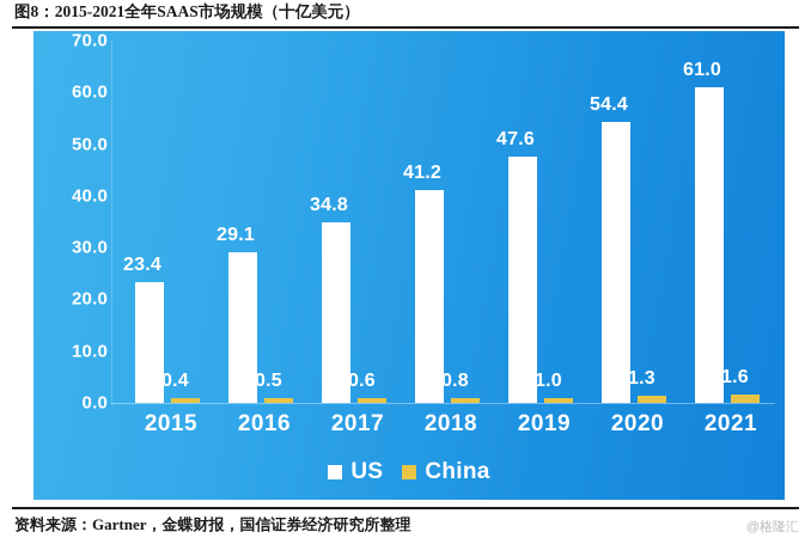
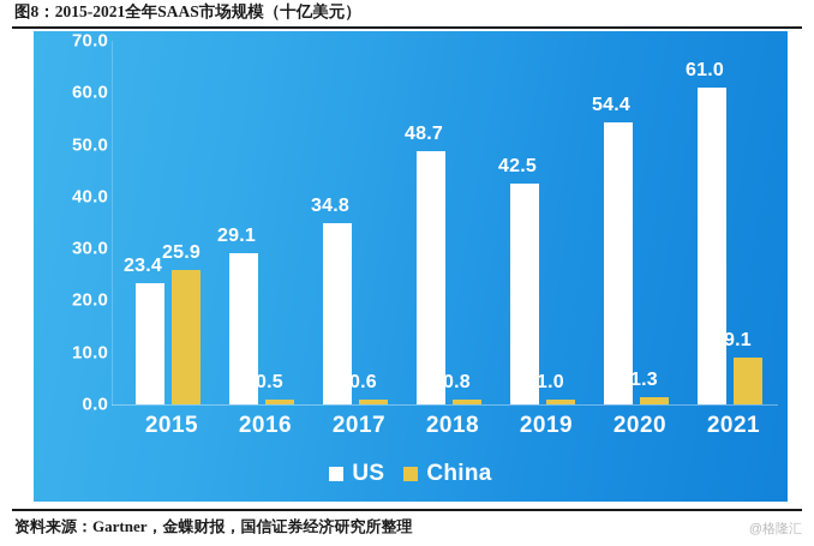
China/2015: 0.4 -> 25.9
US/2018: 41.2 -> 48.7
US/2019: 47.6 -> 42.5
China/2021: 1.6 -> 9.1
